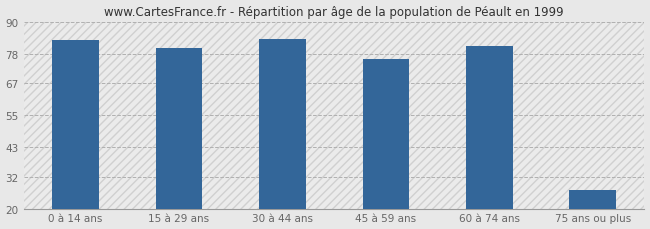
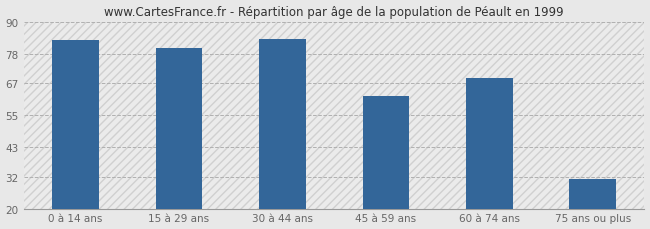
45 à 59 ans: 76.0 -> 62.0
60 à 74 ans: 81.0 -> 69.0
75 ans ou plus: 27.0 -> 31.0
